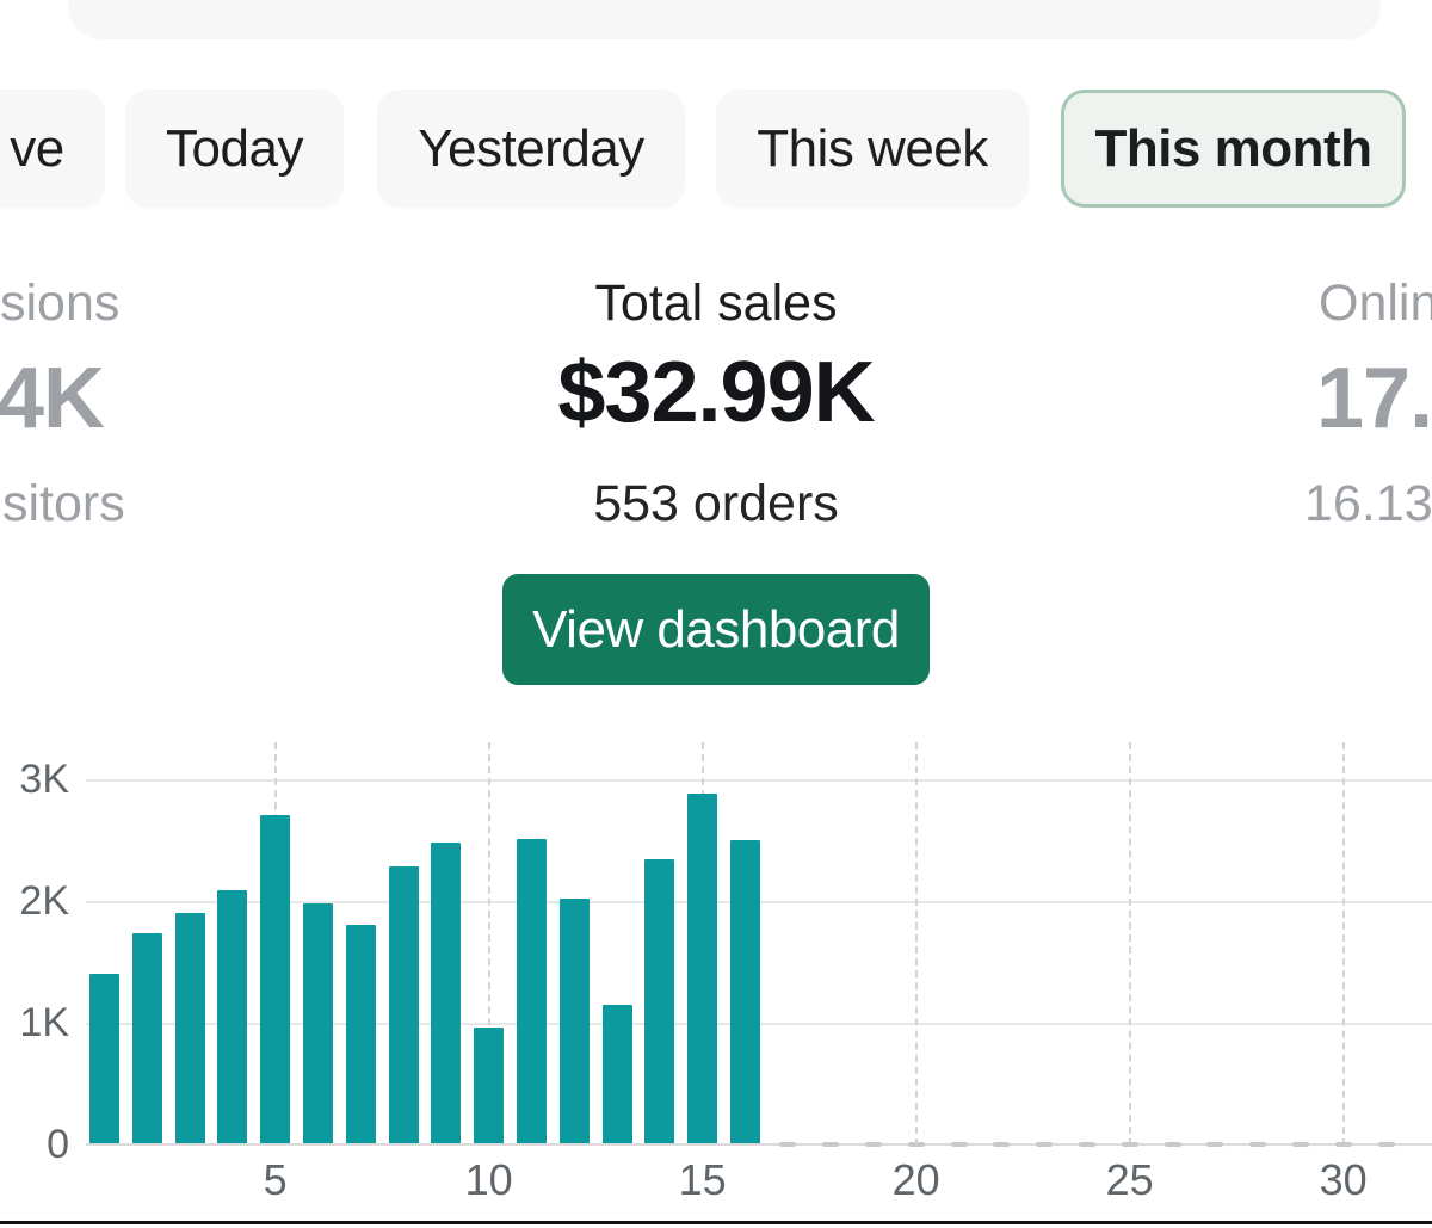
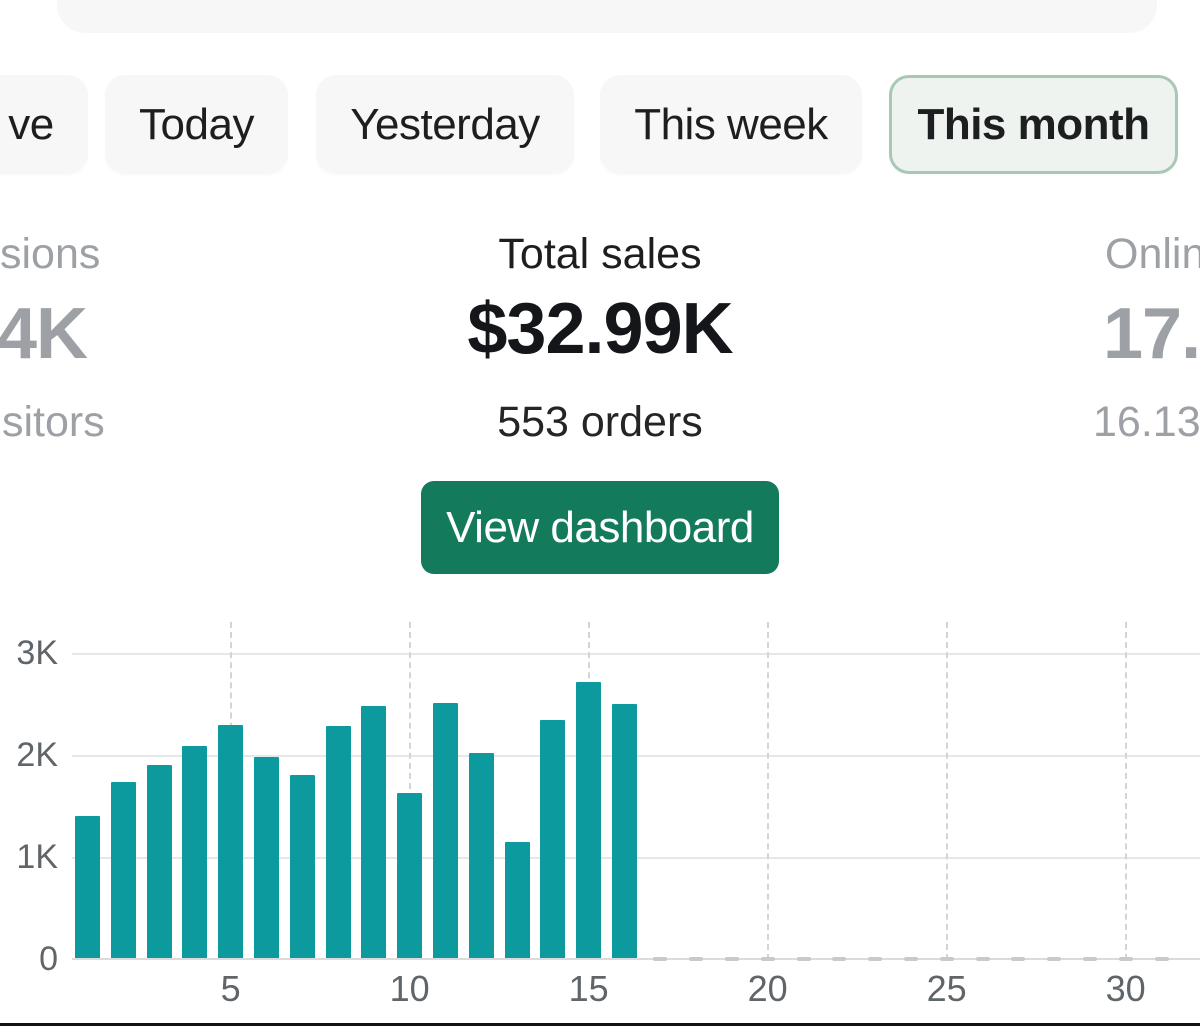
5: 2.72K -> 2.30K
10: 0.97K -> 1.64K
15: 2.89K -> 2.73K
